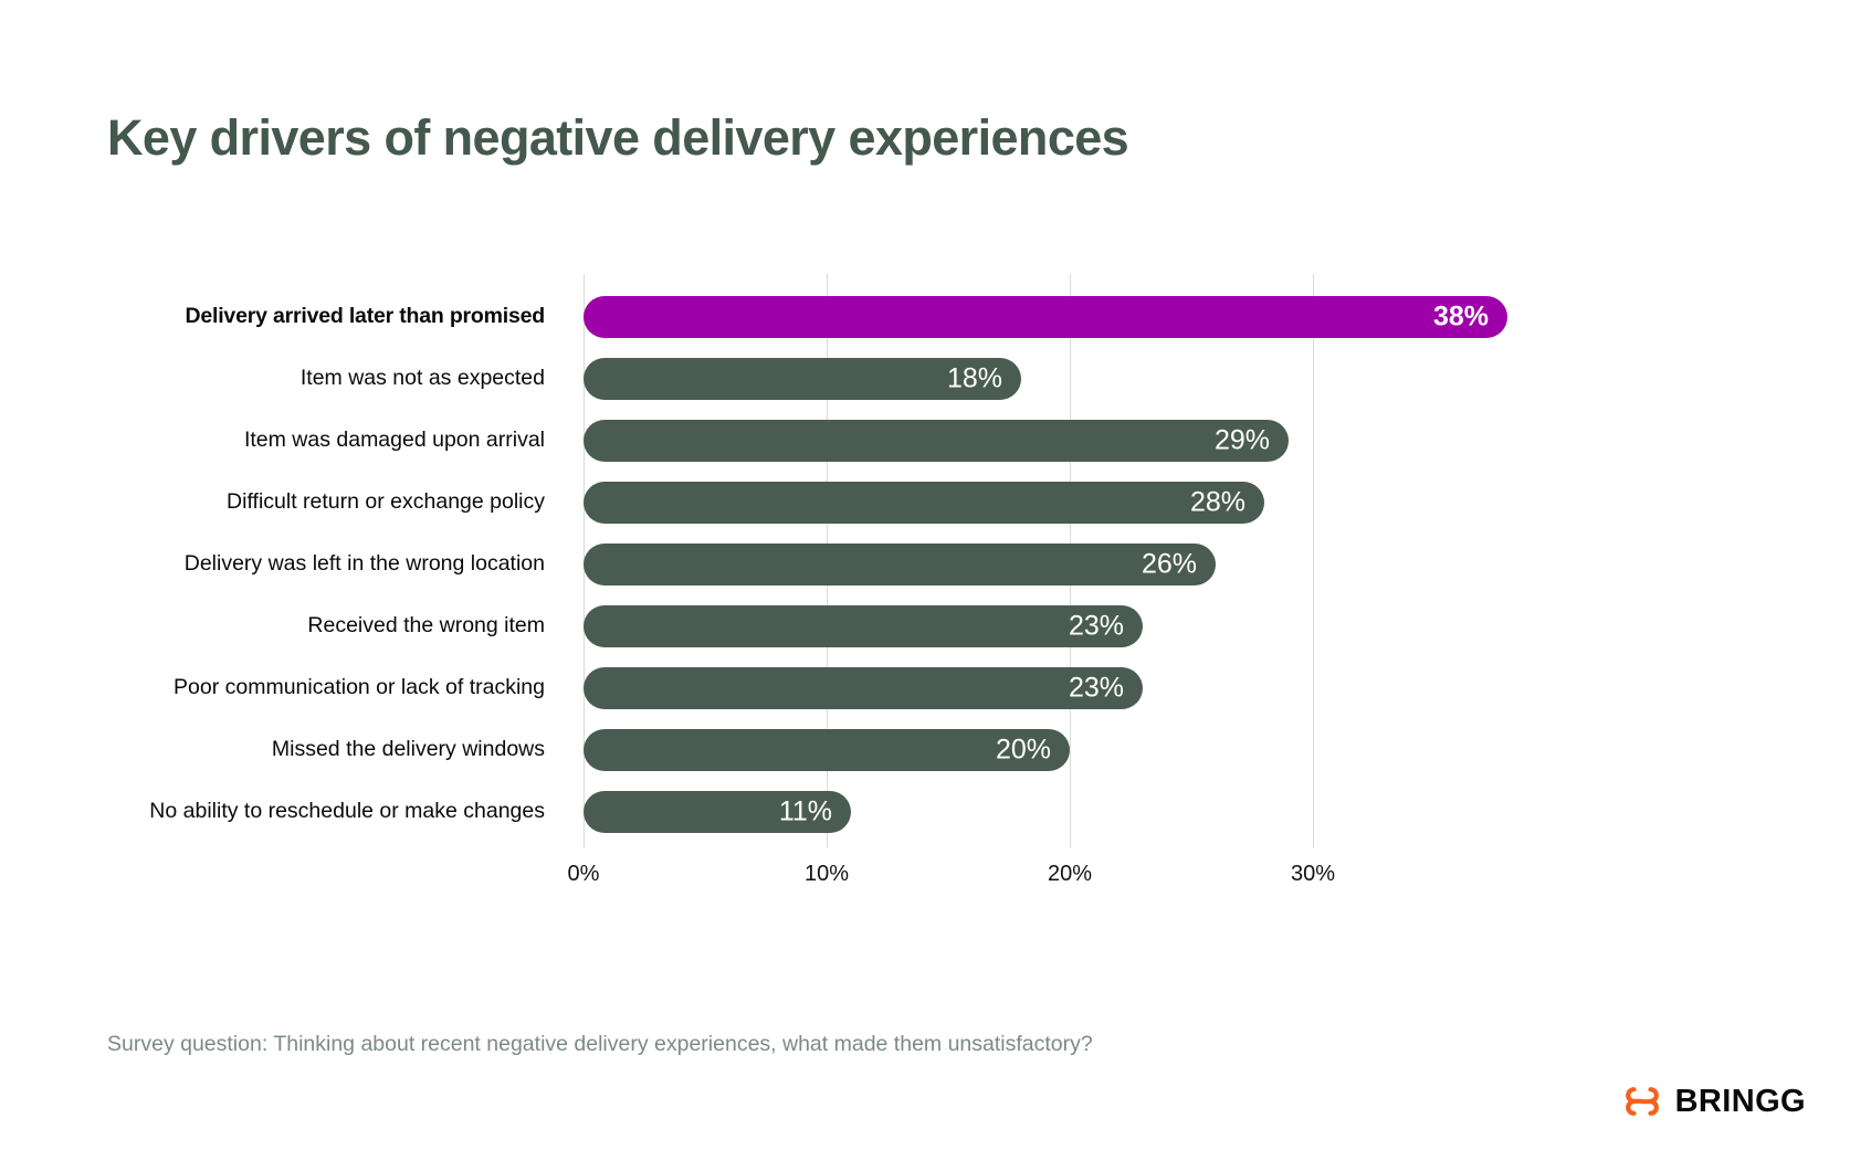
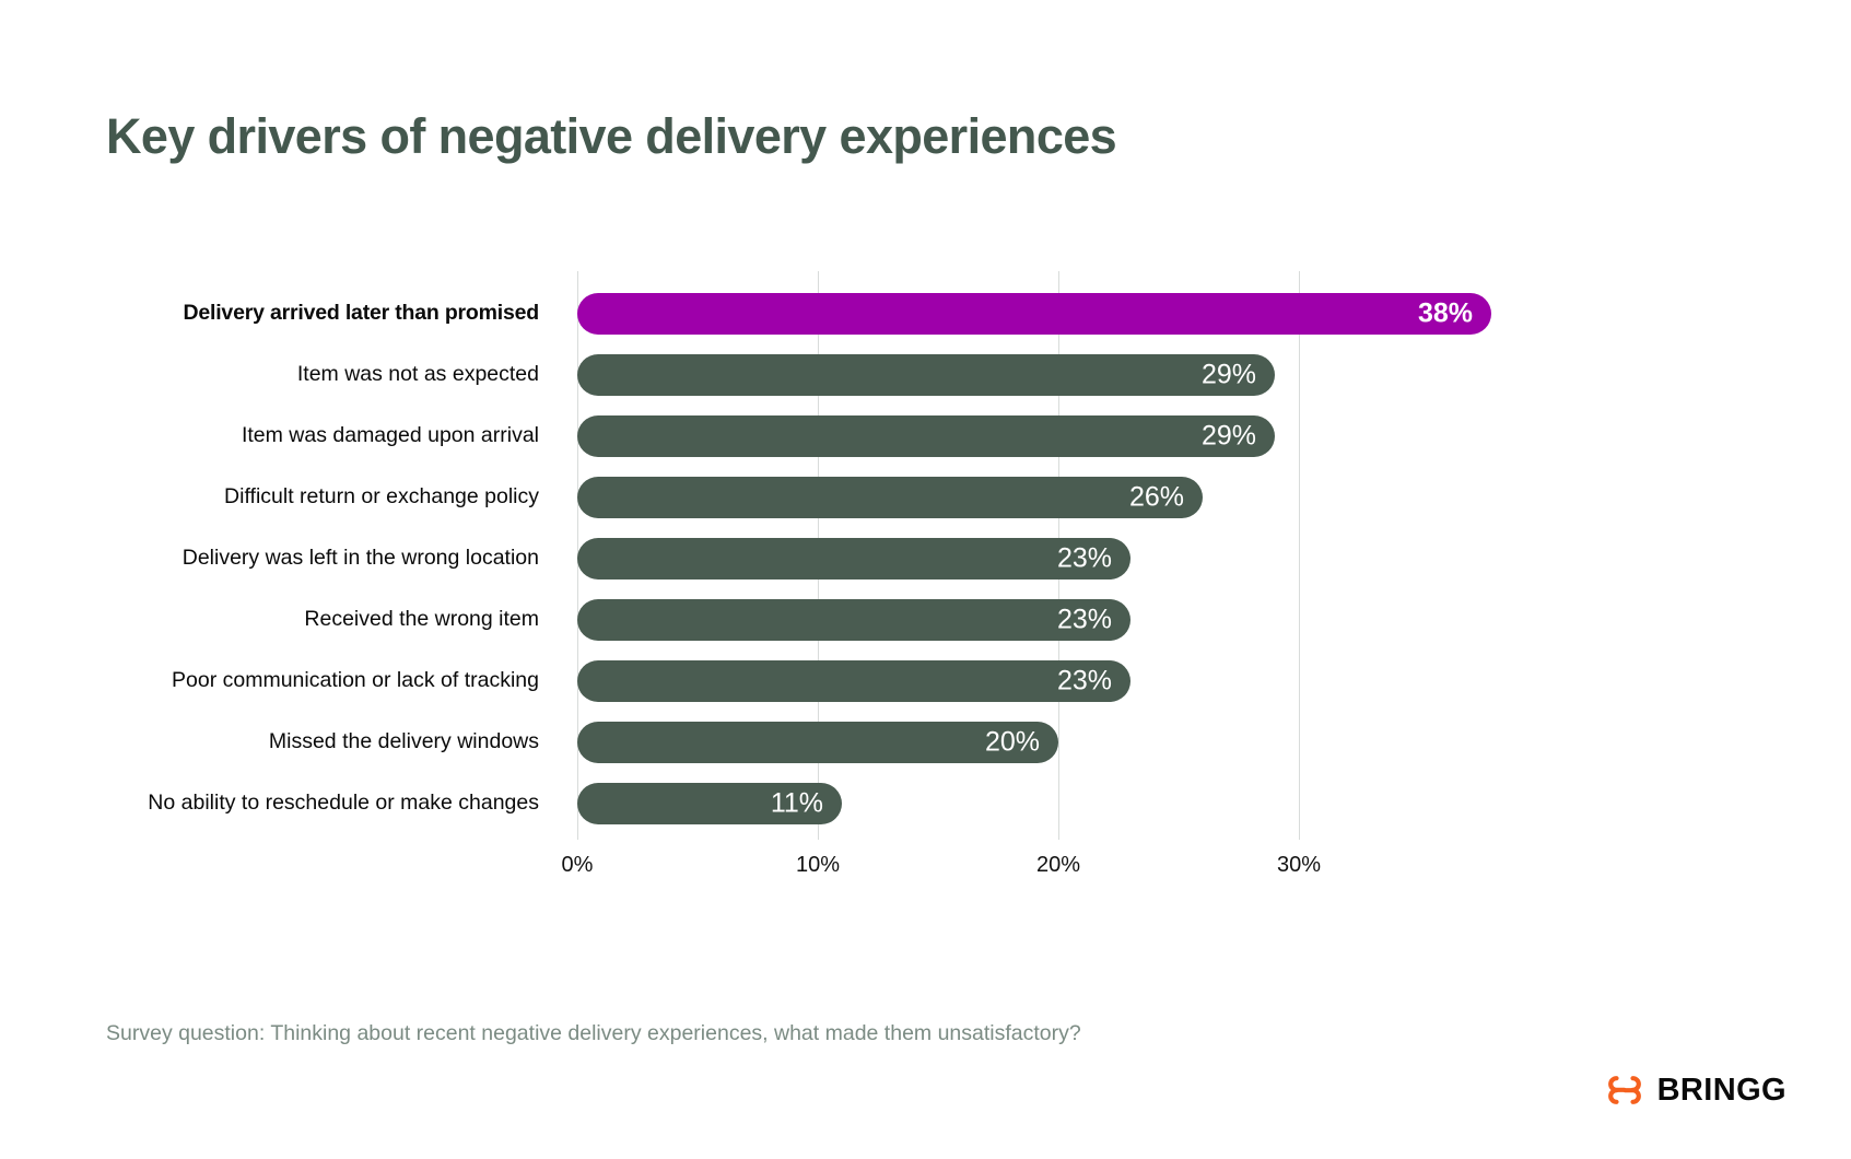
Item was not as expected: 18% -> 29%
Difficult return or exchange policy: 28% -> 26%
Delivery was left in the wrong location: 26% -> 23%
